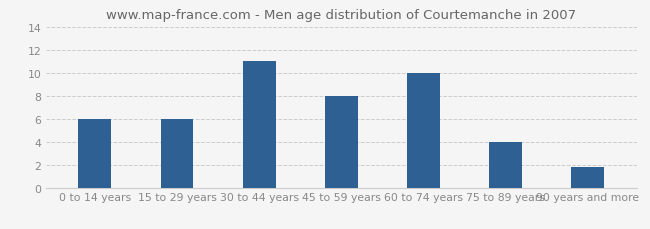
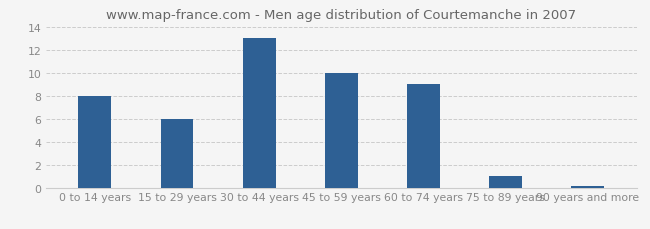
0 to 14 years: 6.0 -> 8.0
30 to 44 years: 11.0 -> 13.0
45 to 59 years: 8.0 -> 10.0
60 to 74 years: 10.0 -> 9.0
75 to 89 years: 4.0 -> 1.0
90 years and more: 1.8 -> 0.1
